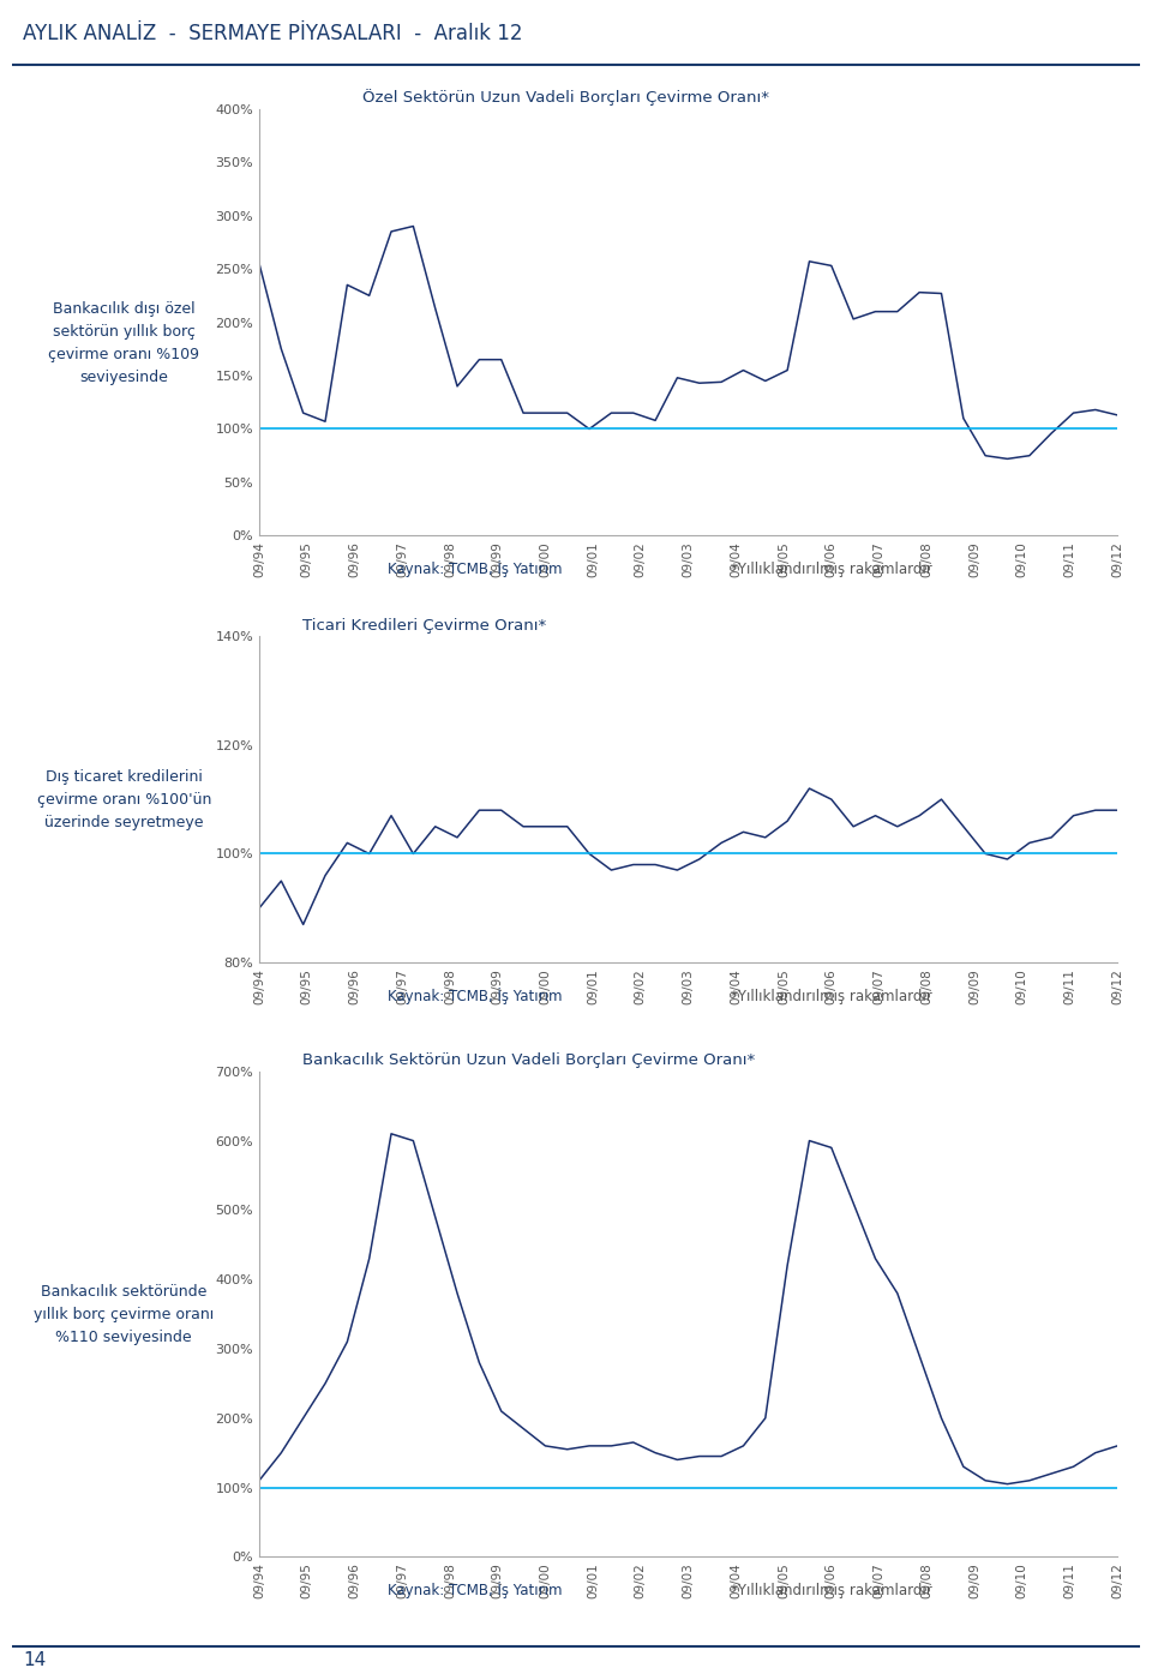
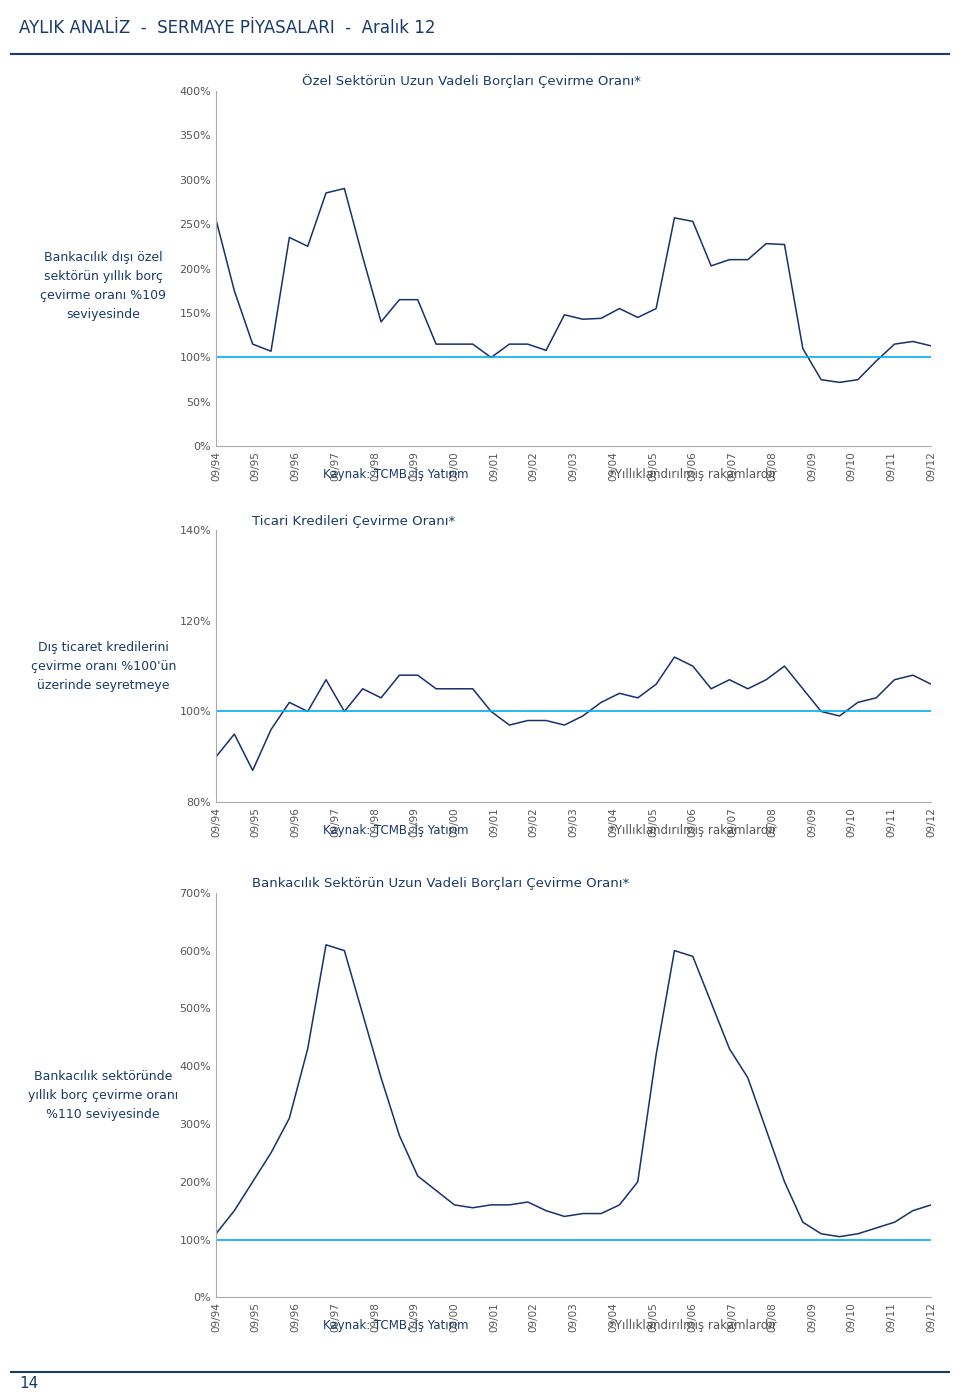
Ticari Kredileri Çevirme Oranı*/09/12: 108% -> 106%
